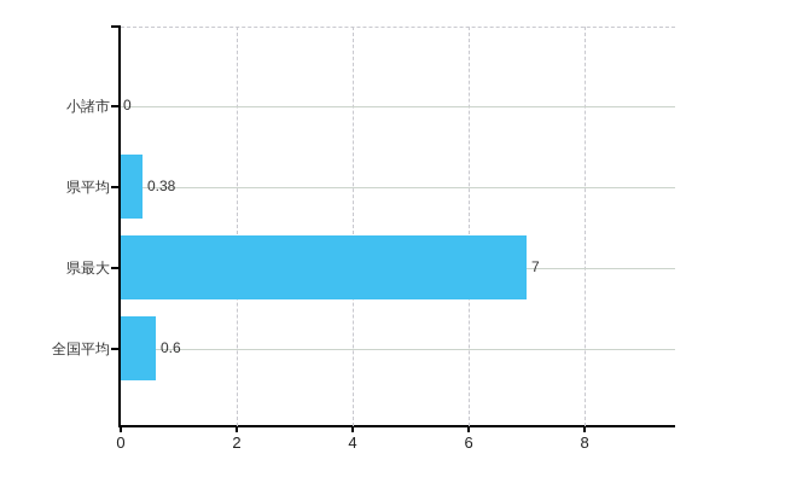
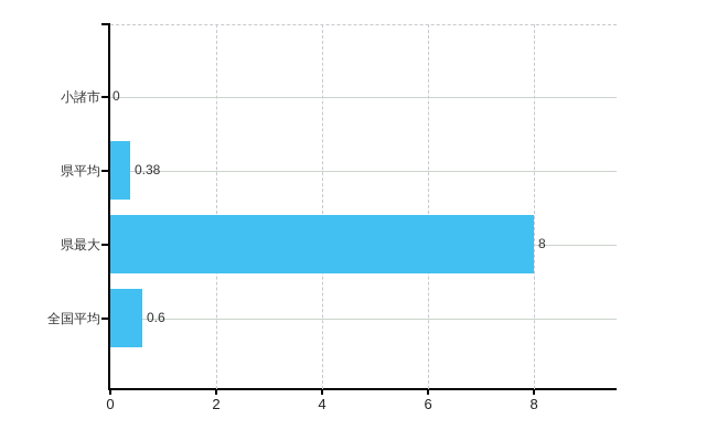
県最大: 7 -> 8
